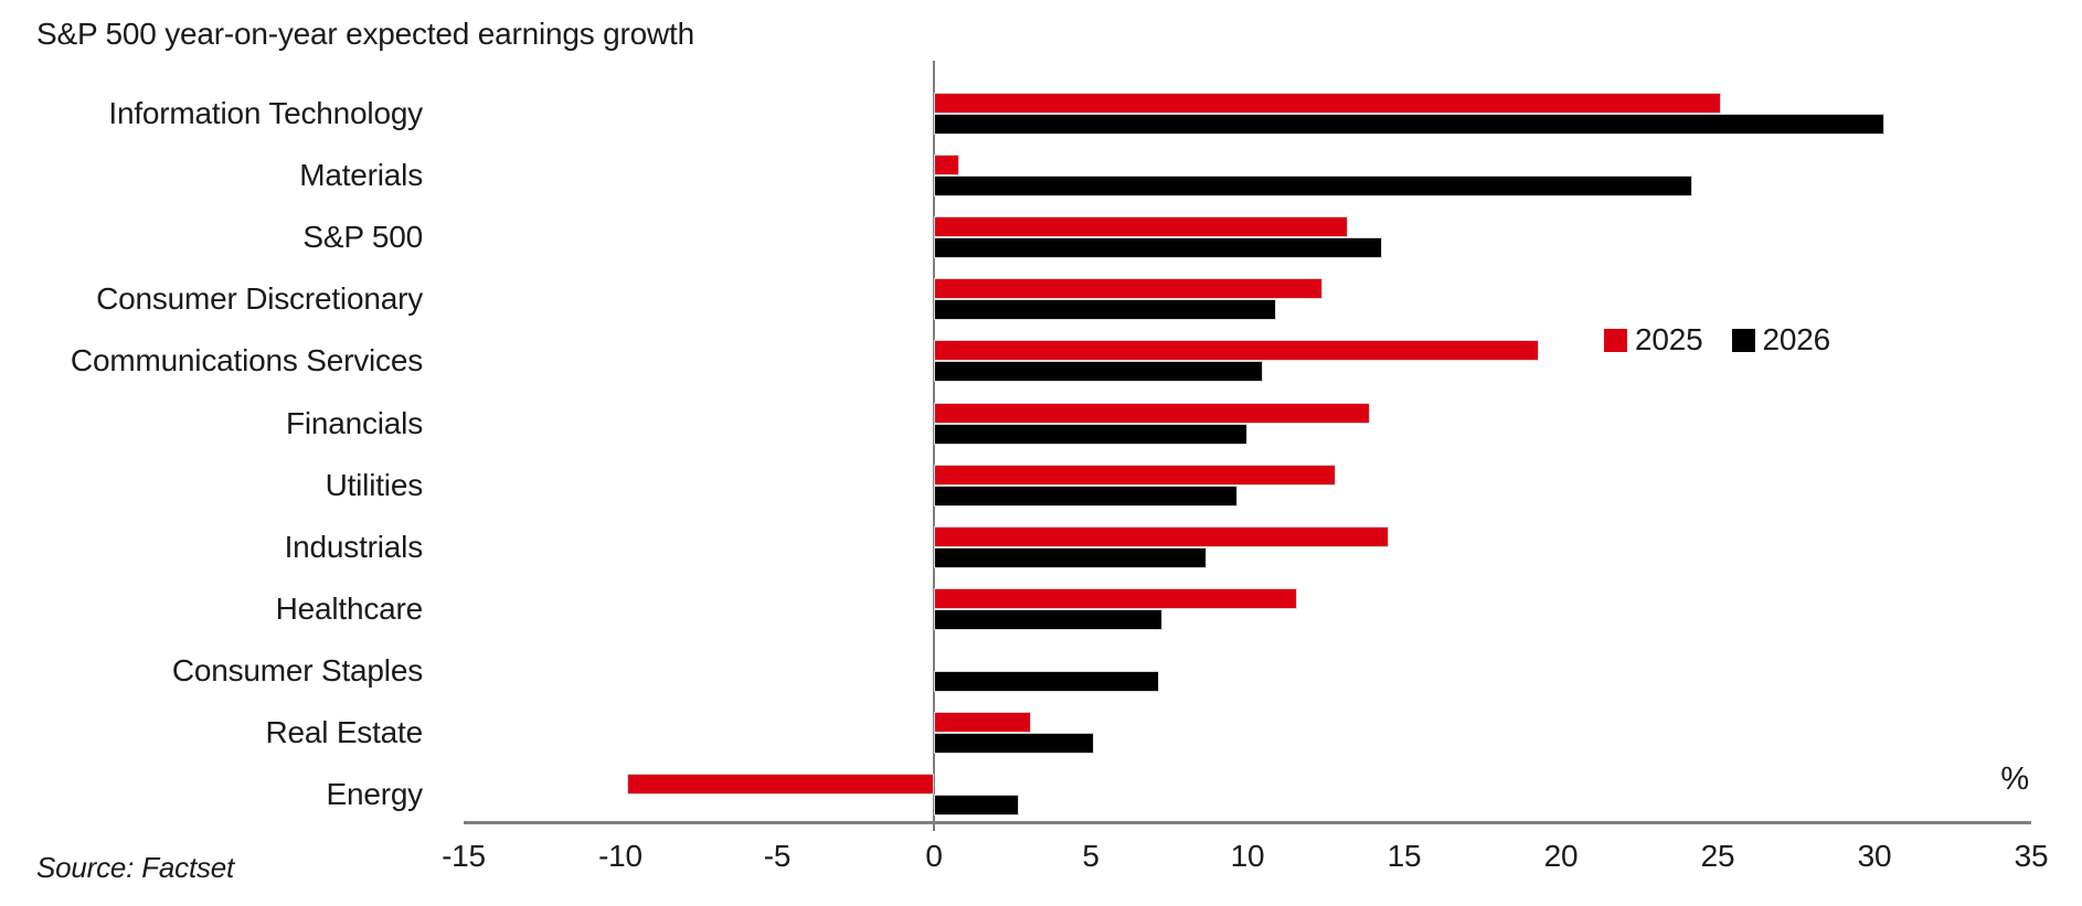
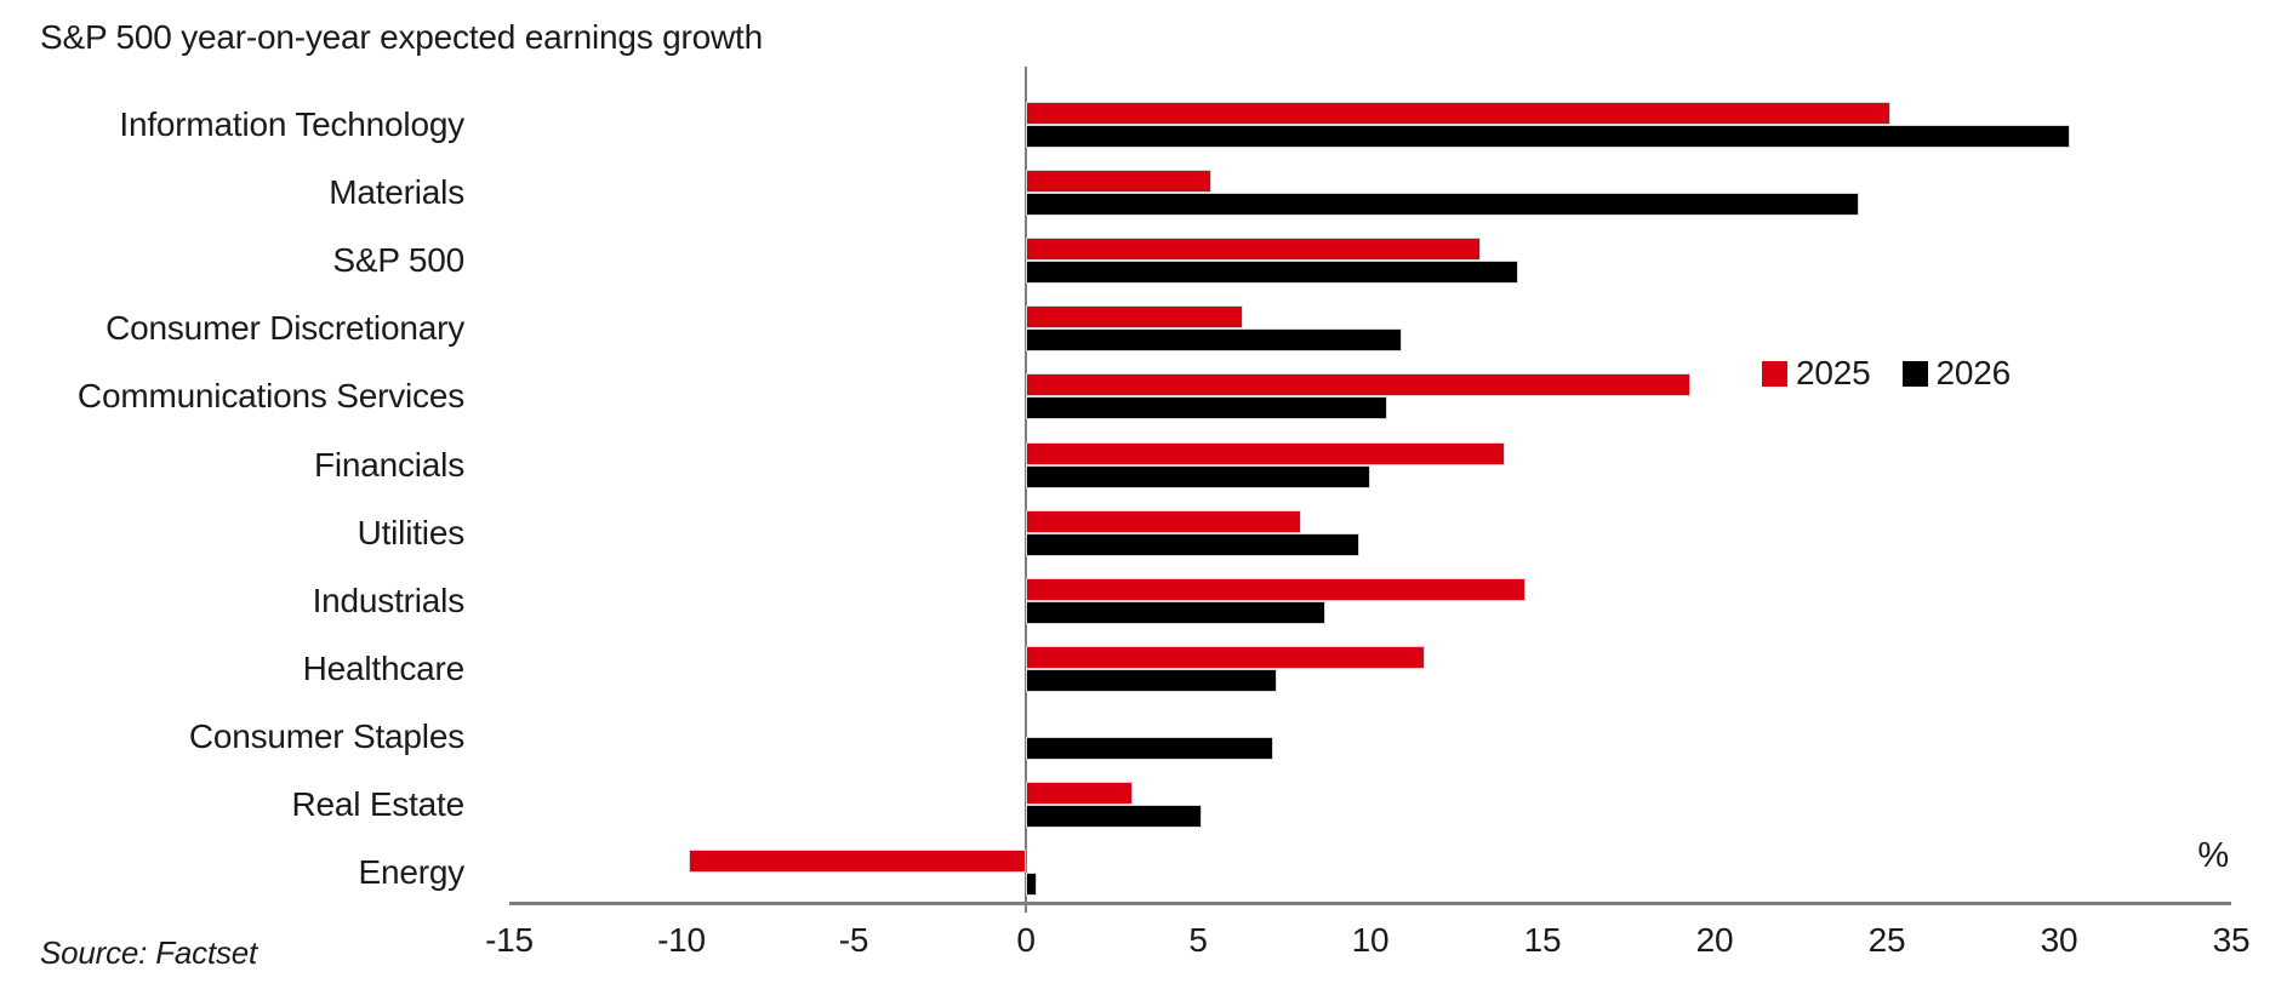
2025/Materials: 0.8 -> 5.4
2025/Consumer Discretionary: 12.4 -> 6.3
2025/Utilities: 12.8 -> 8.0
2026/Energy: 2.7 -> 0.3
